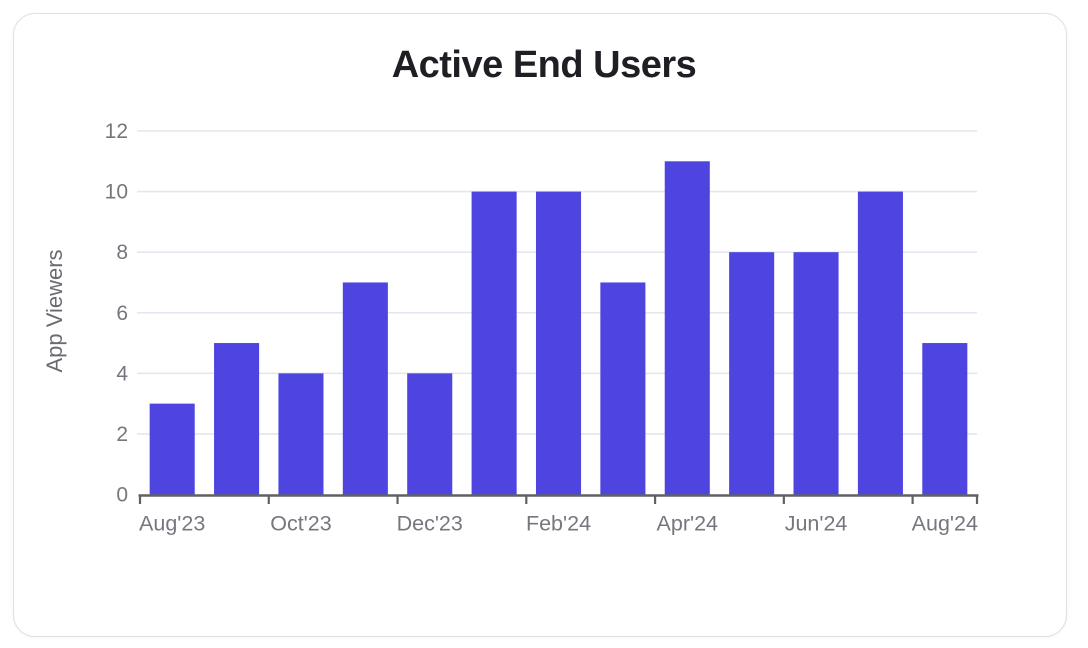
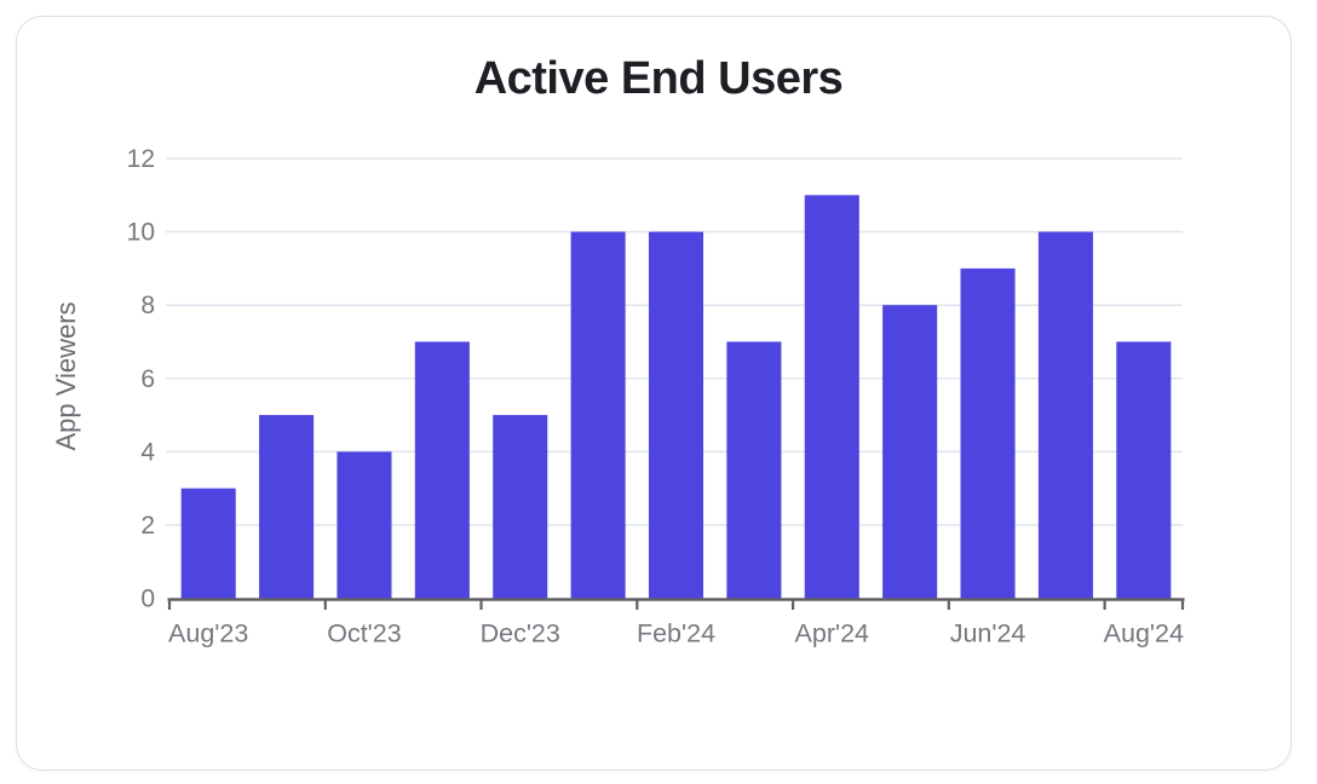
Dec'23: 4 -> 5
Jun'24: 8 -> 9
Aug'24: 5 -> 7
